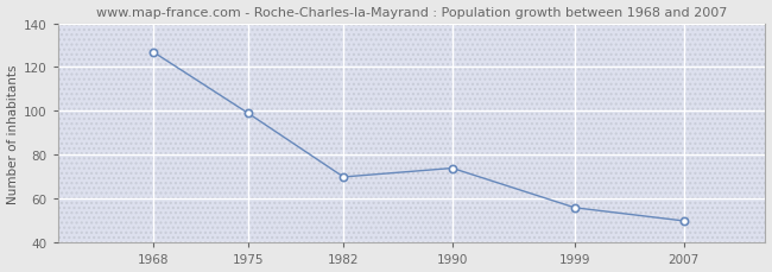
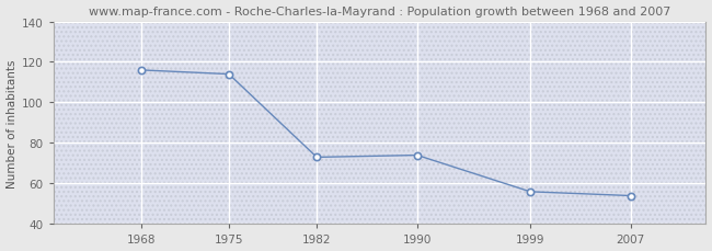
1968: 127 -> 116
1975: 99 -> 114
1982: 70 -> 73
2007: 50 -> 54
